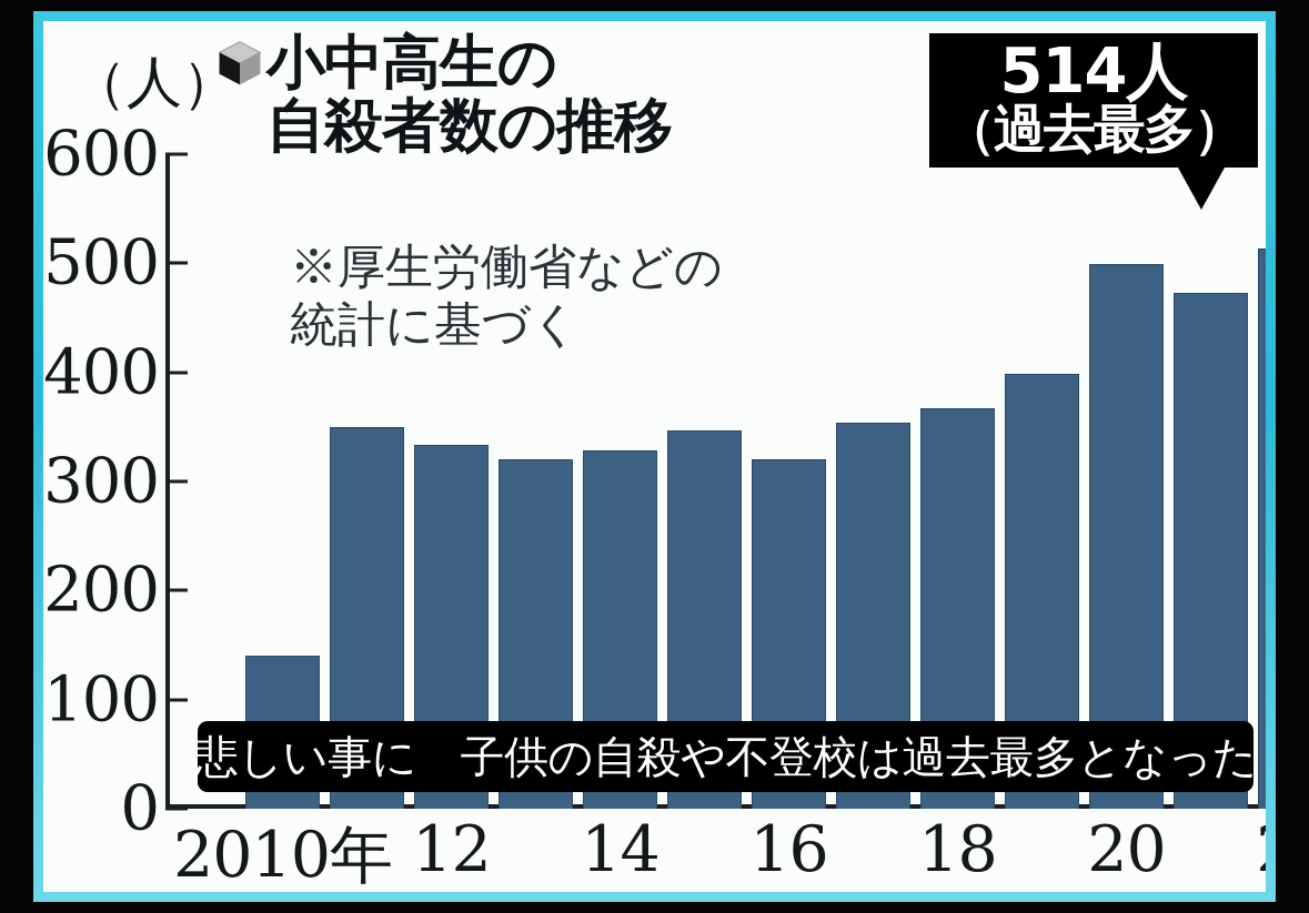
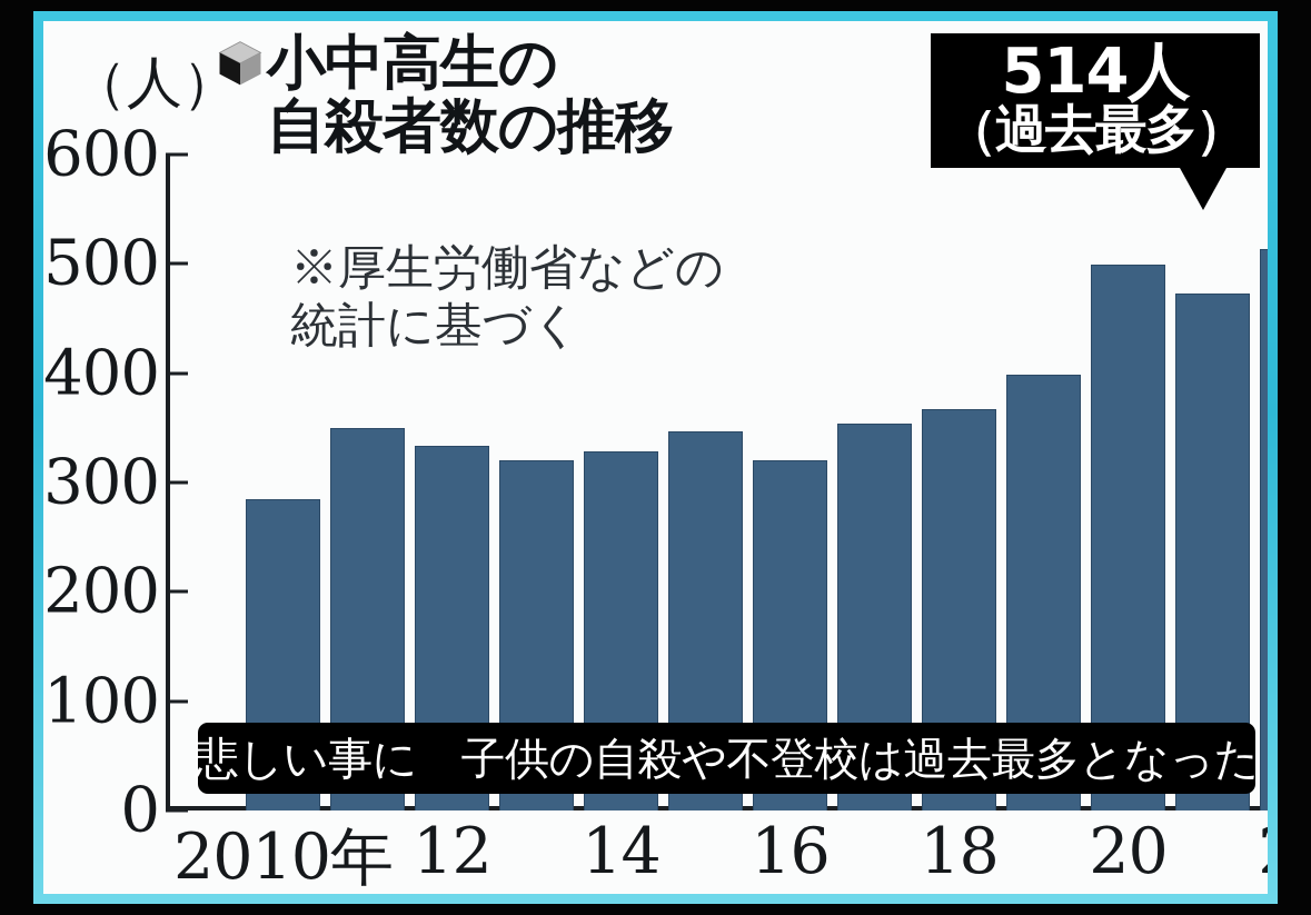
2010年: 140 -> 280
